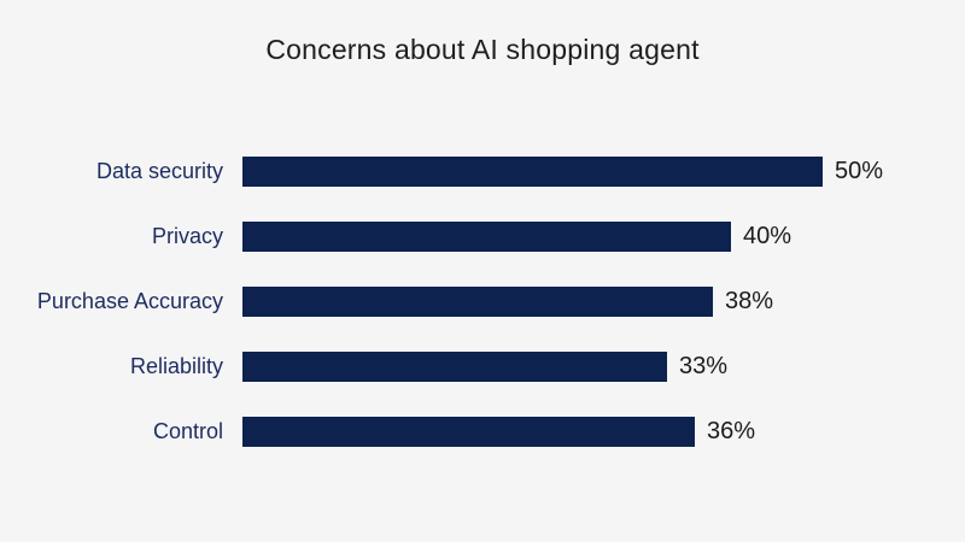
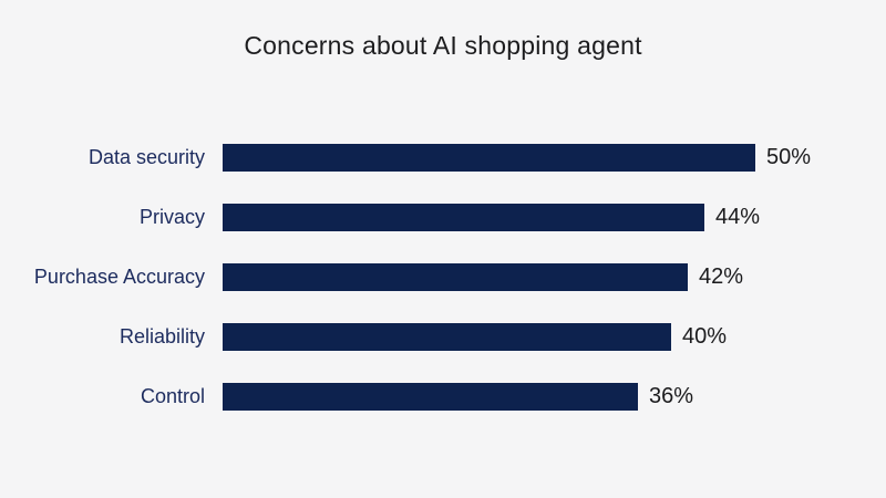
Privacy: 40% -> 44%
Purchase Accuracy: 38% -> 42%
Reliability: 33% -> 40%
